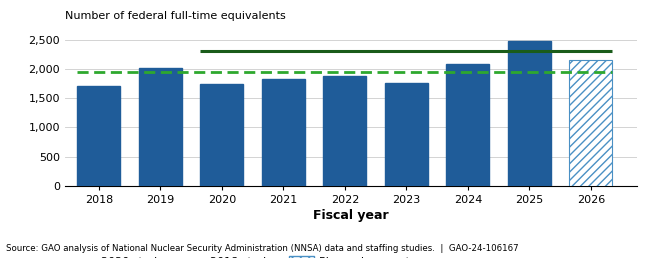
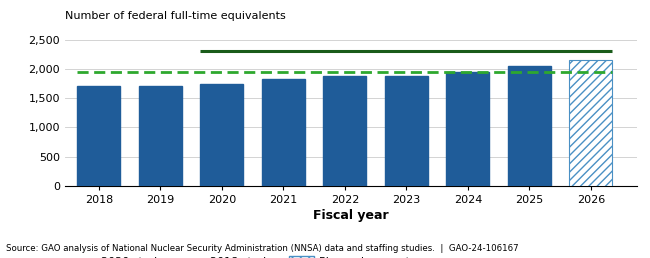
2019: 2,020 -> 1,700
2023: 1,760 -> 1,880
2024: 2,080 -> 1,950
2025: 2,480 -> 2,050
